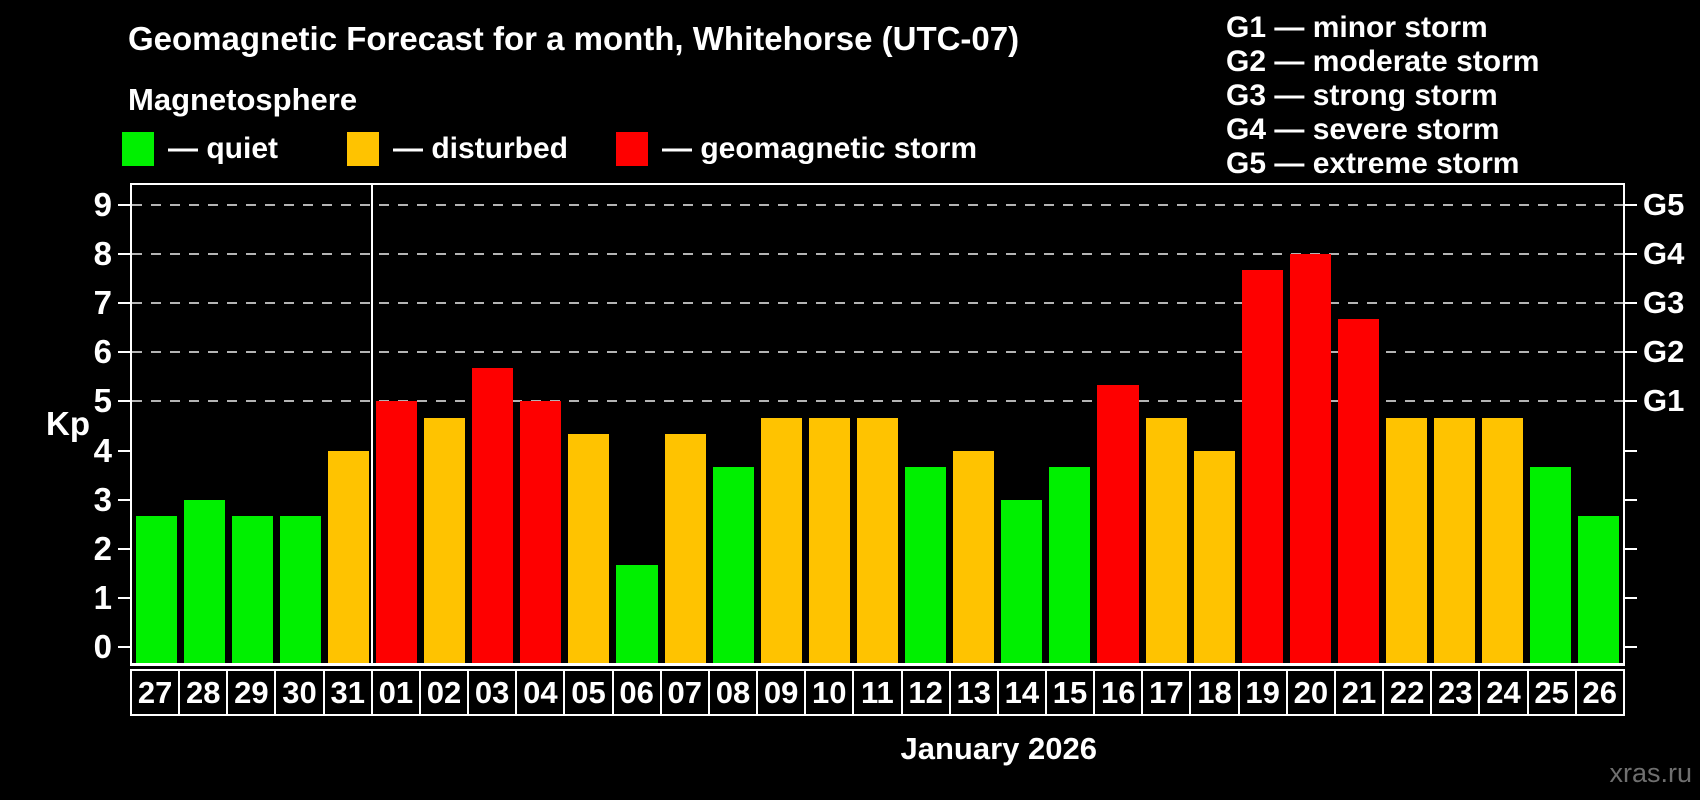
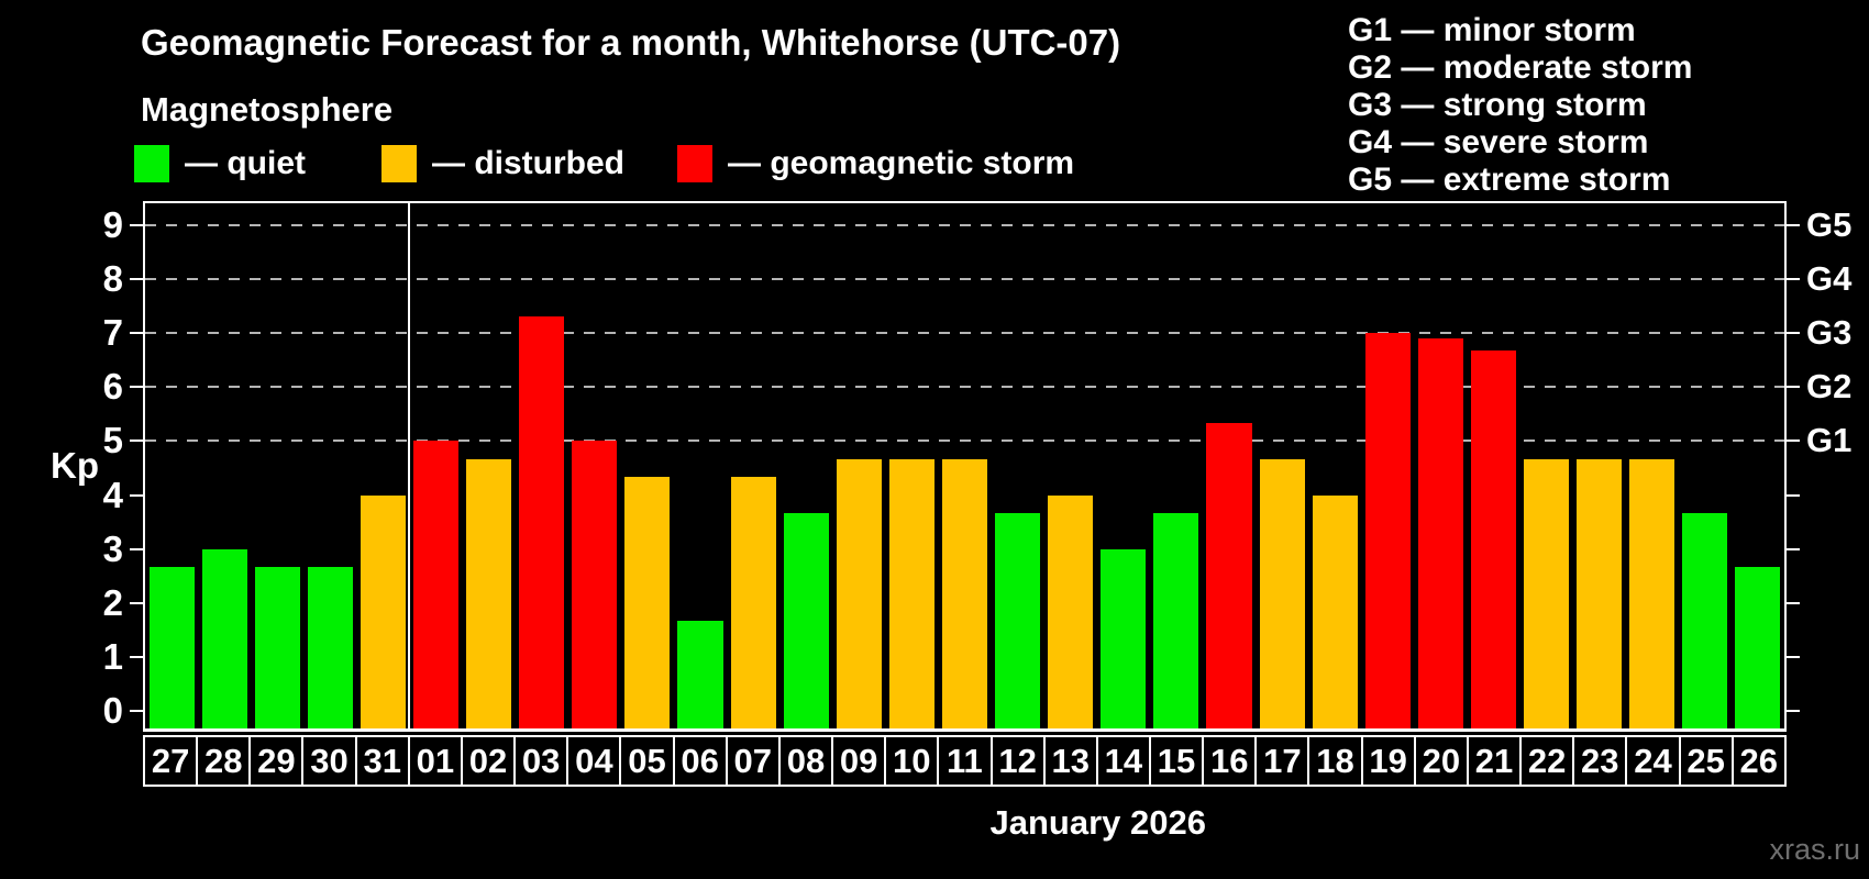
03: 5.7 -> 7.3
19: 7.7 -> 7.0
20: 8.0 -> 6.9
